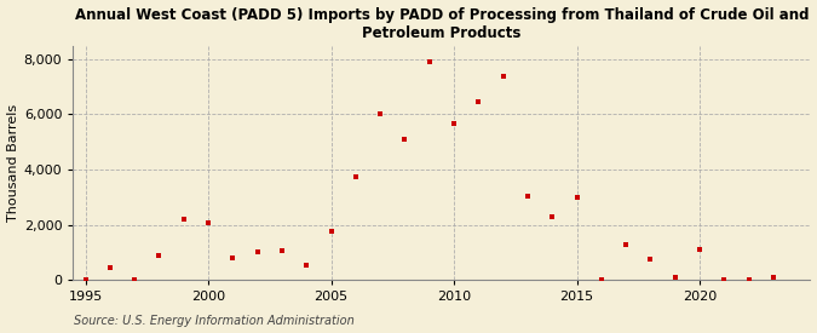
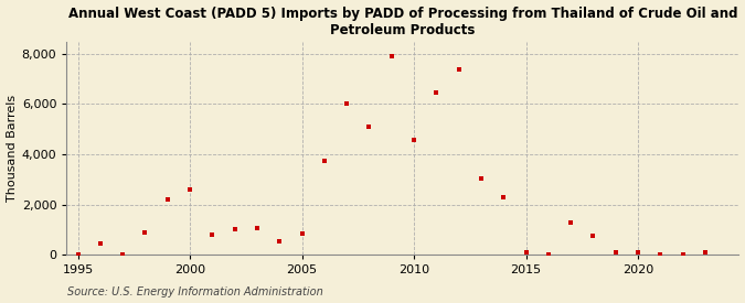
2000: 2,050 -> 2,600
2005: 1,750 -> 850
2010: 5,650 -> 4,550
2015: 3,000 -> 100
2020: 1,100 -> 100
